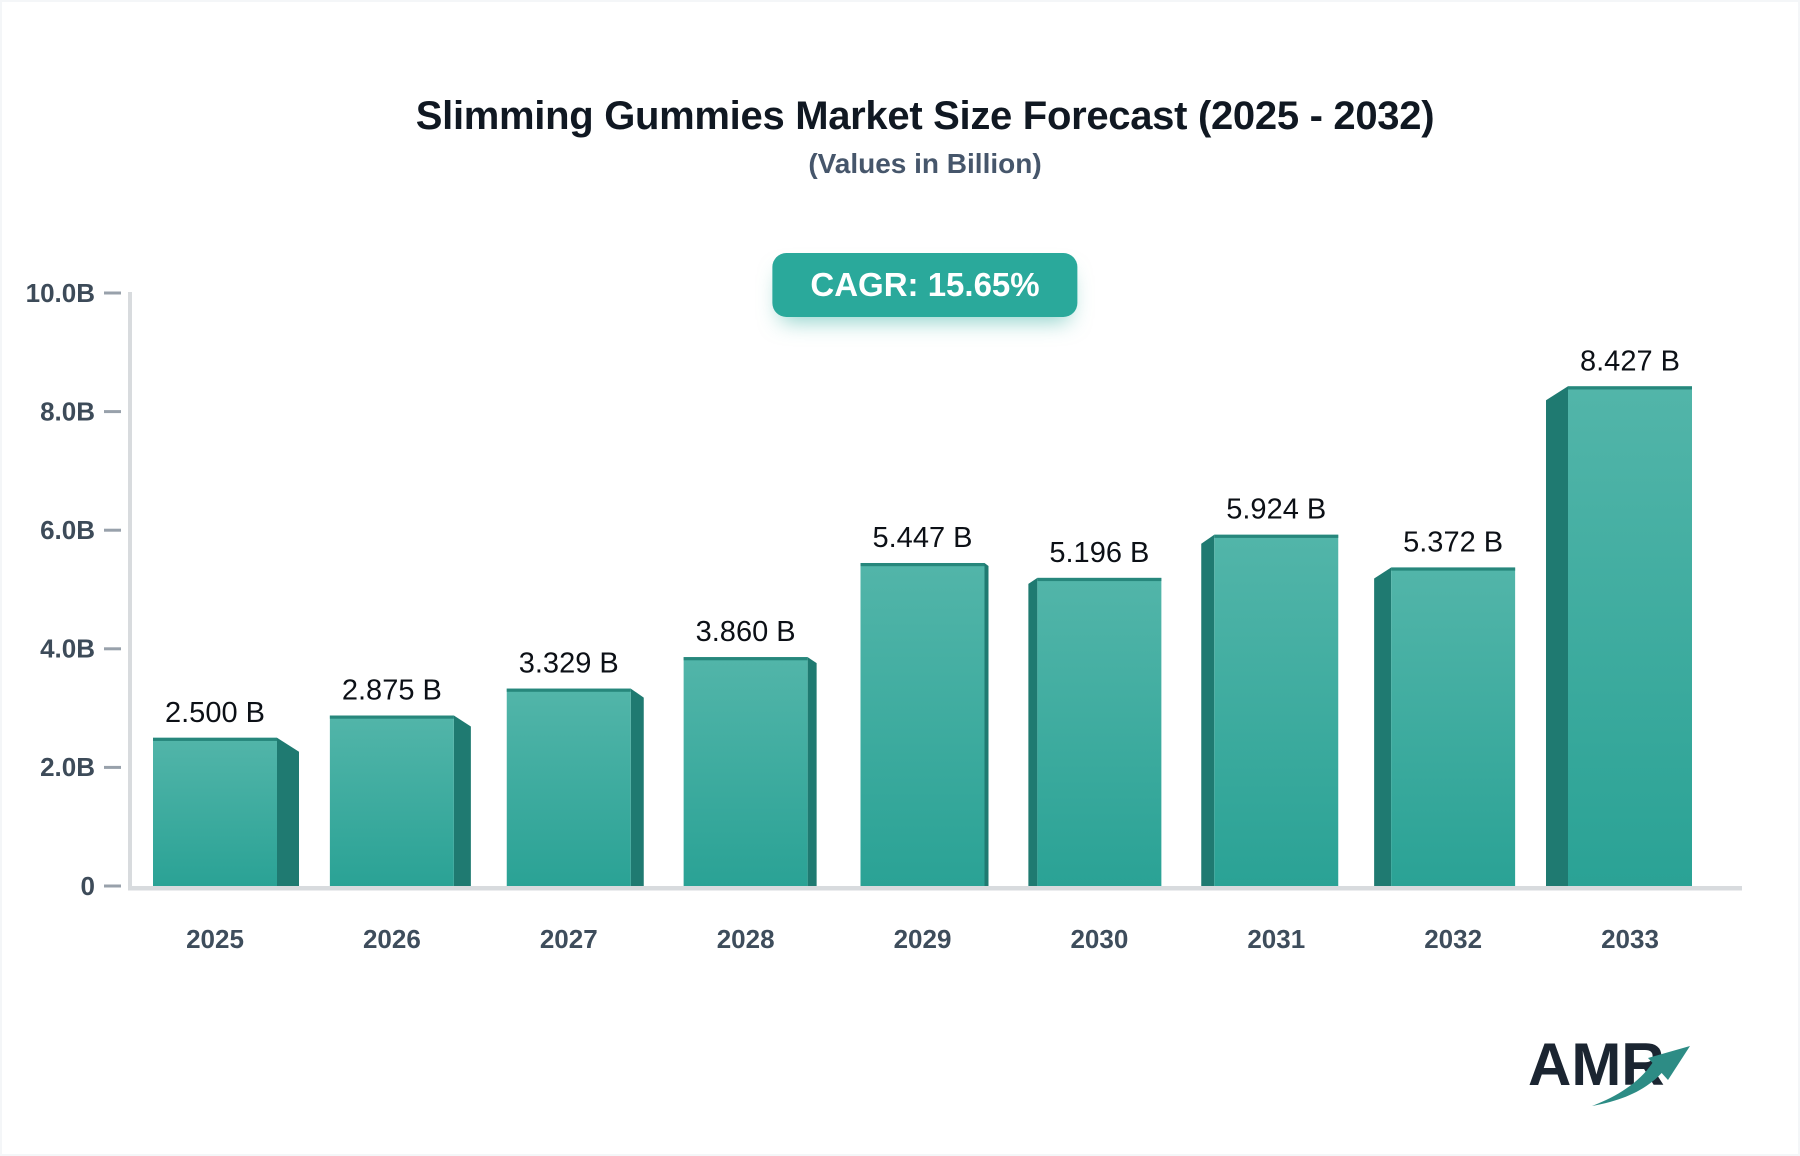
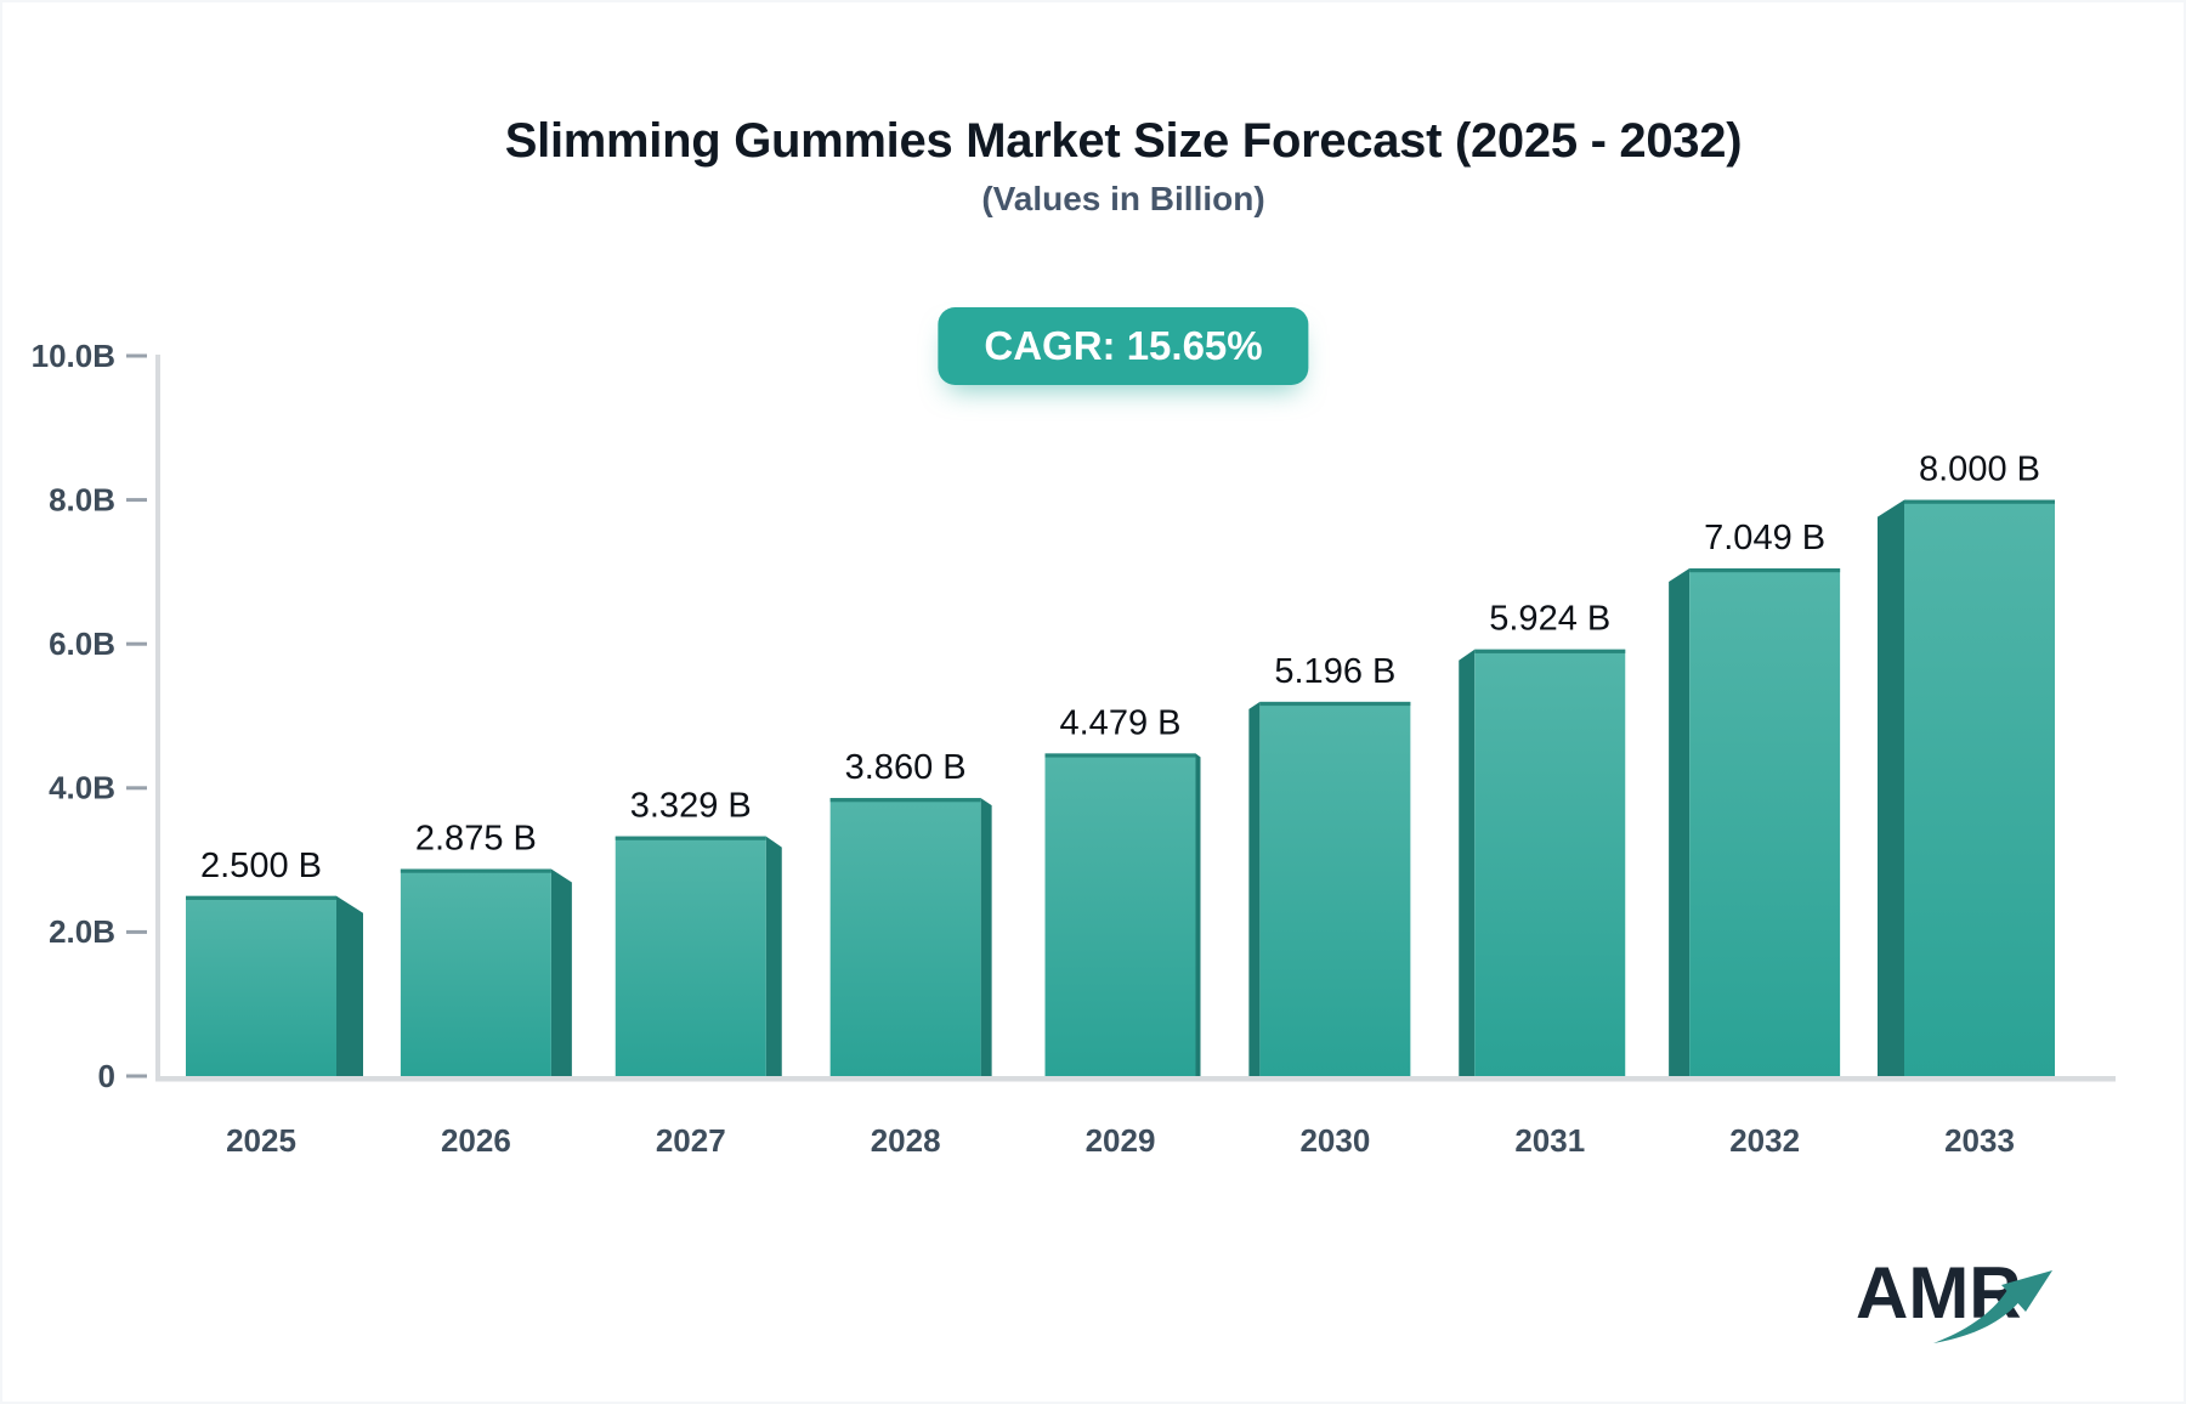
2029: 5.447 -> 4.479
2032: 5.372 -> 7.049
2033: 8.427 -> 8.000
